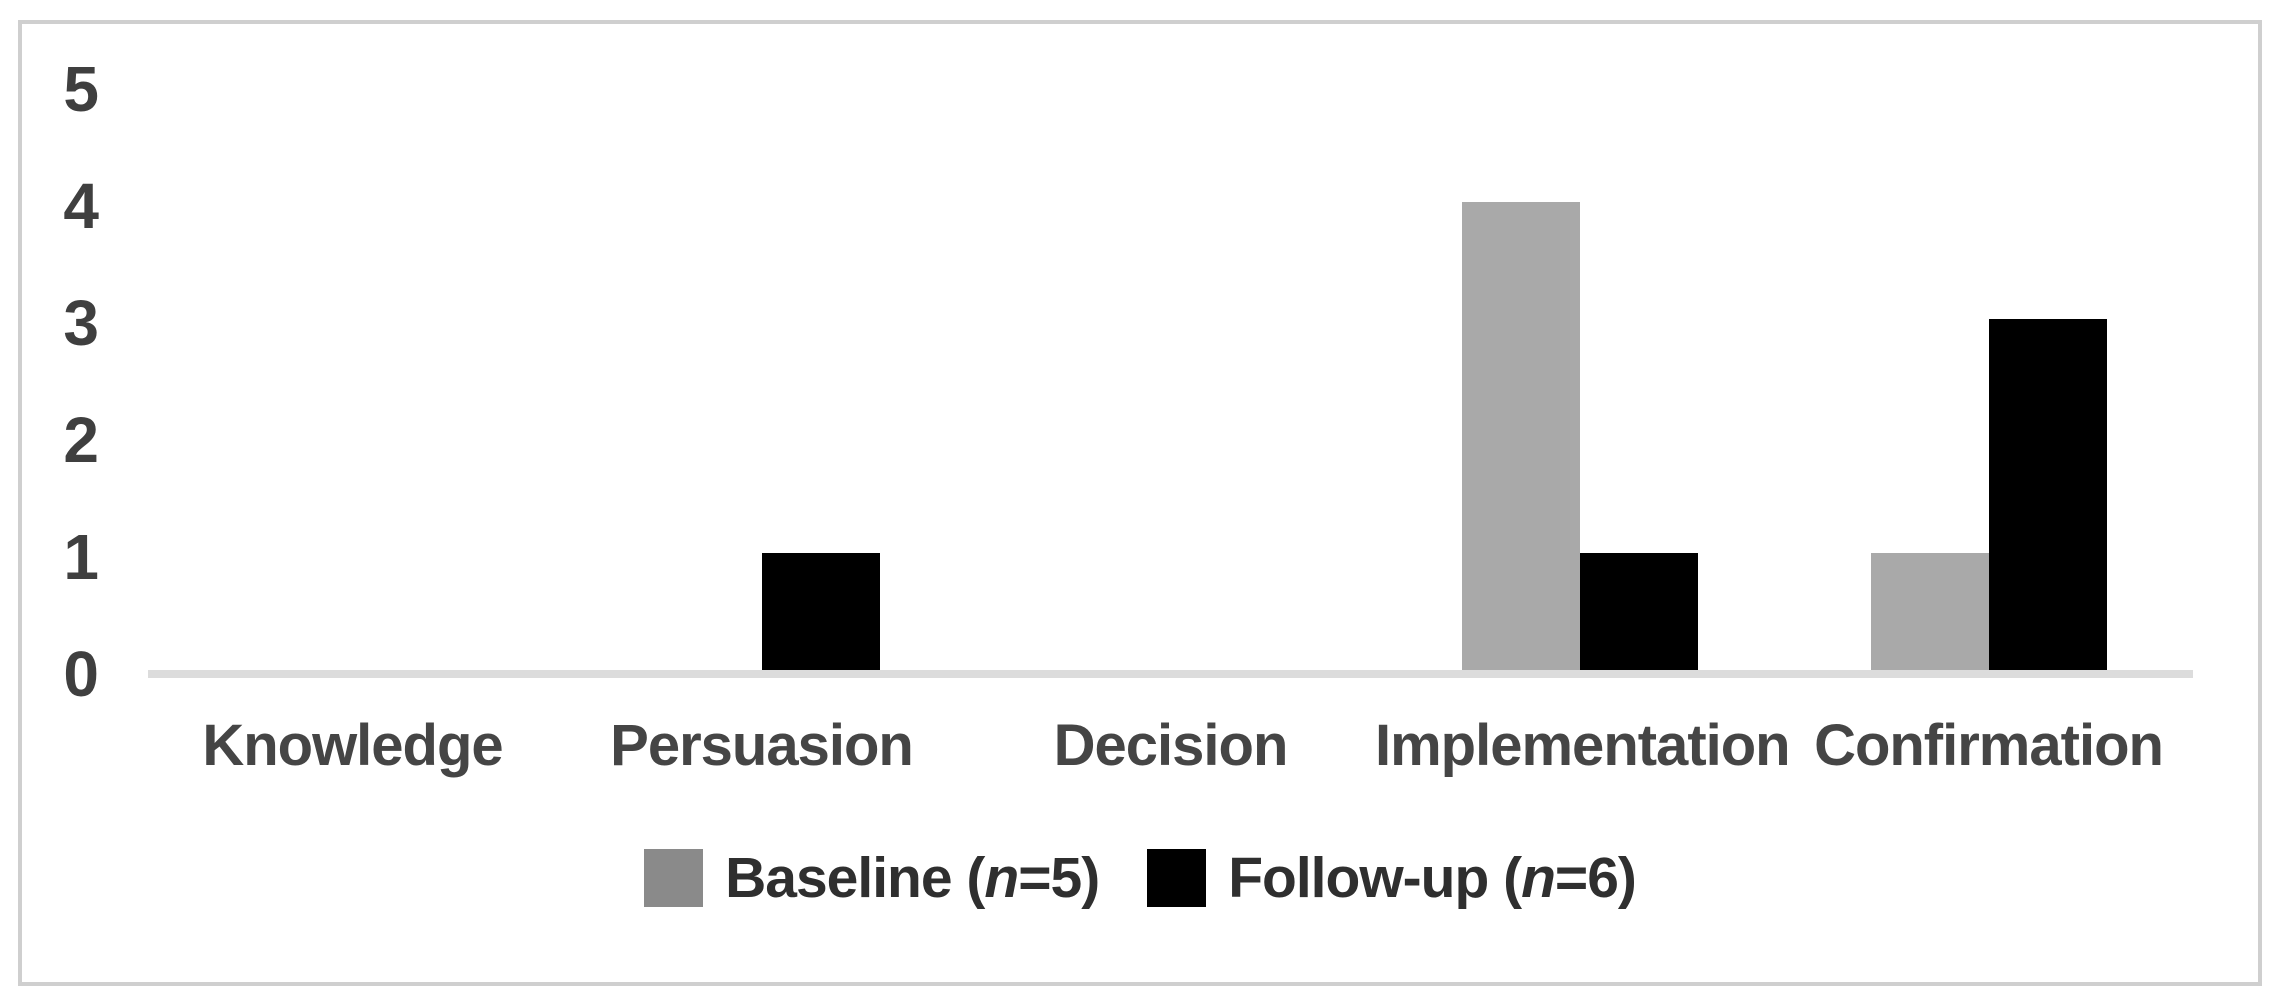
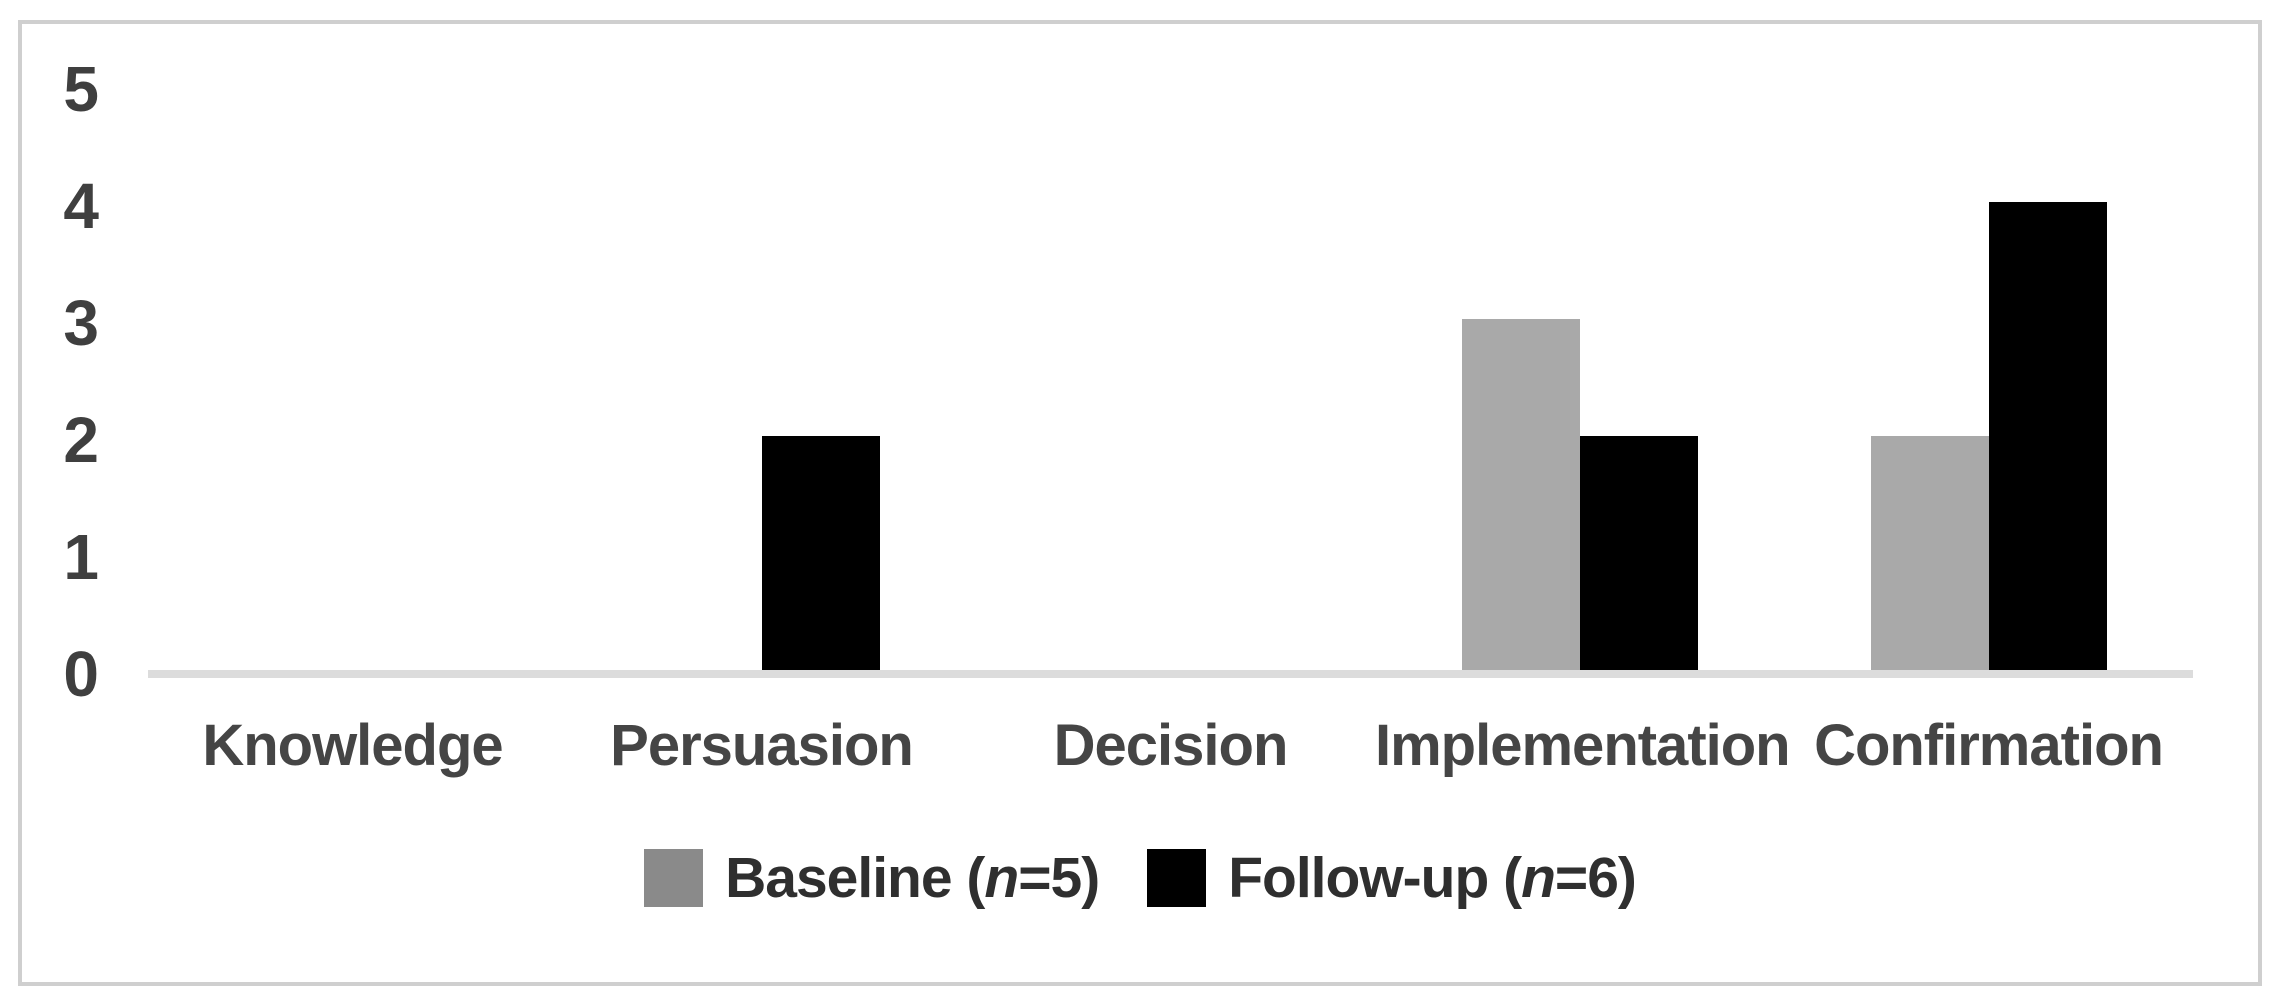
Follow-up (n=6)/Persuasion: 1 -> 2
Baseline (n=5)/Implementation: 4 -> 3
Follow-up (n=6)/Implementation: 1 -> 2
Baseline (n=5)/Confirmation: 1 -> 2
Follow-up (n=6)/Confirmation: 3 -> 4
